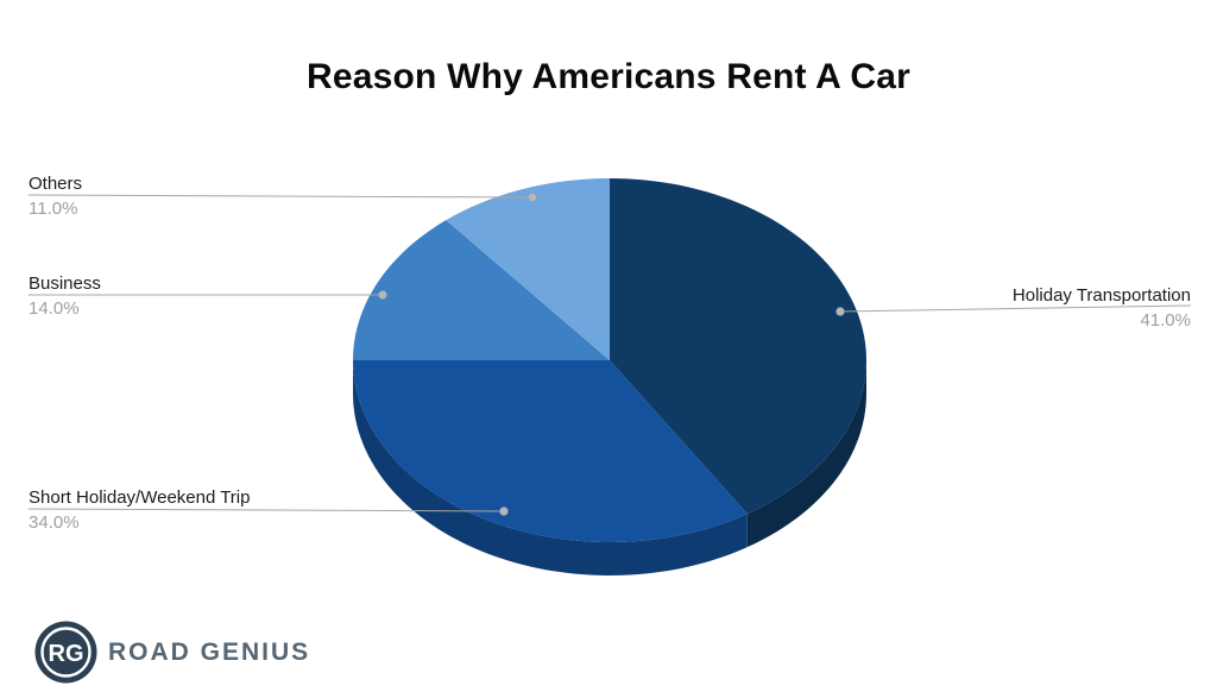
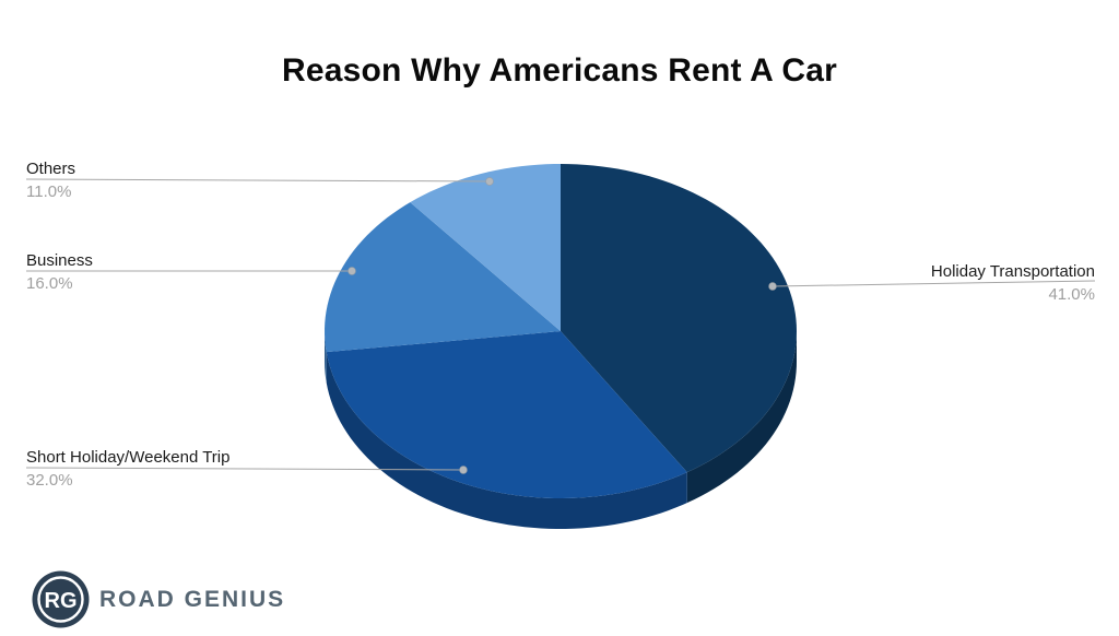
Short Holiday/Weekend Trip: 34.0% -> 32.0%
Business: 14.0% -> 16.0%
